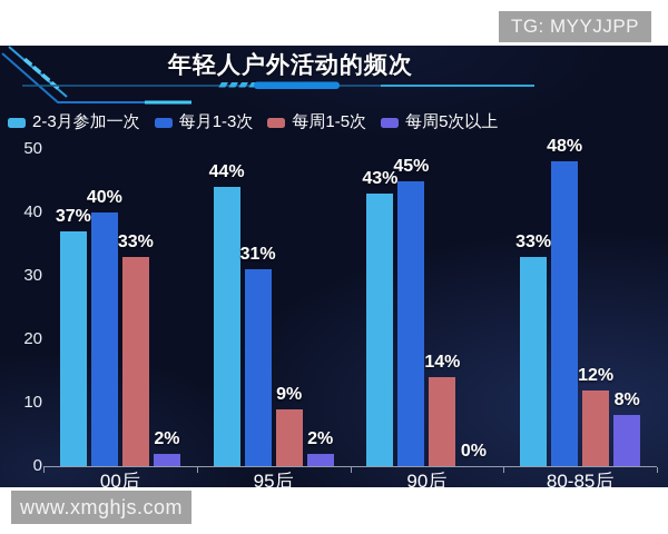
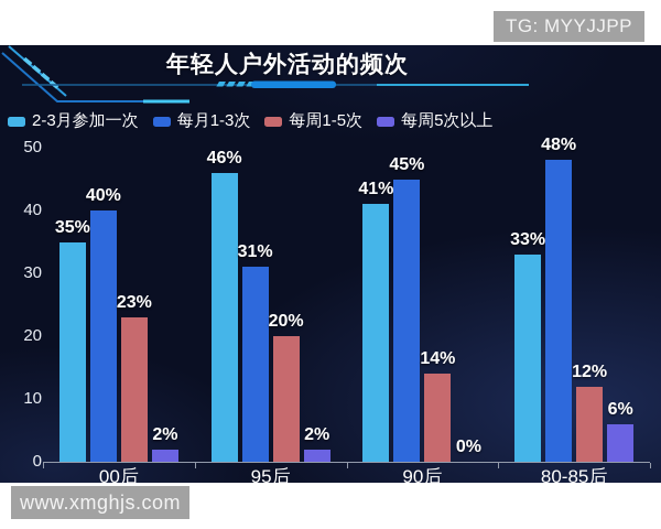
2-3月参加一次/00后: 37% -> 35%
每周1-5次/00后: 33% -> 23%
2-3月参加一次/95后: 44% -> 46%
每周1-5次/95后: 9% -> 20%
2-3月参加一次/90后: 43% -> 41%
每周5次以上/80-85后: 8% -> 6%
